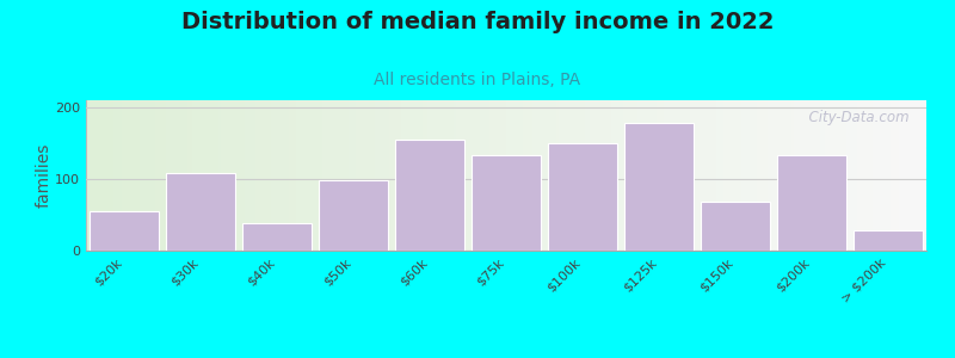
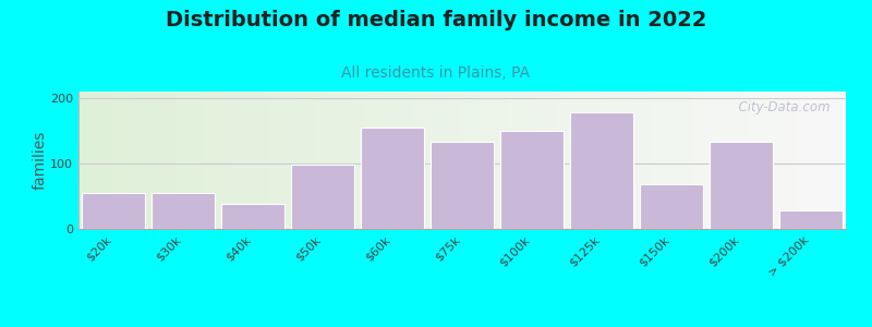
$30k: 108 -> 55
